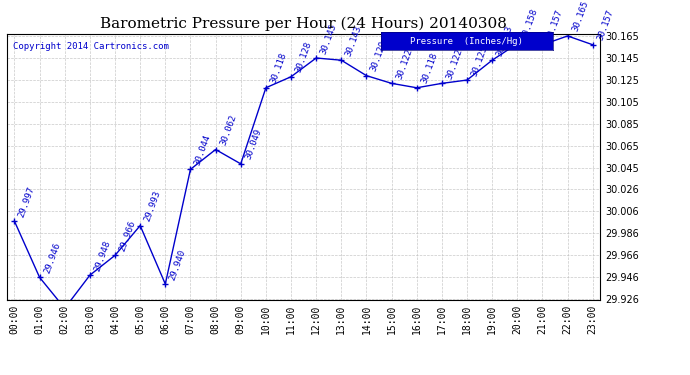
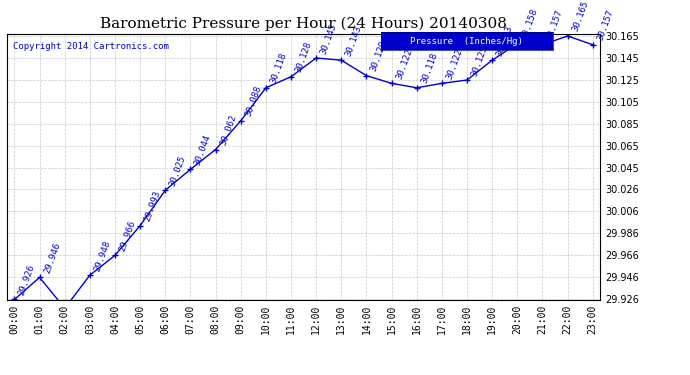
00:00: 29.997 -> 29.926
06:00: 29.940 -> 30.025
09:00: 30.049 -> 30.088
